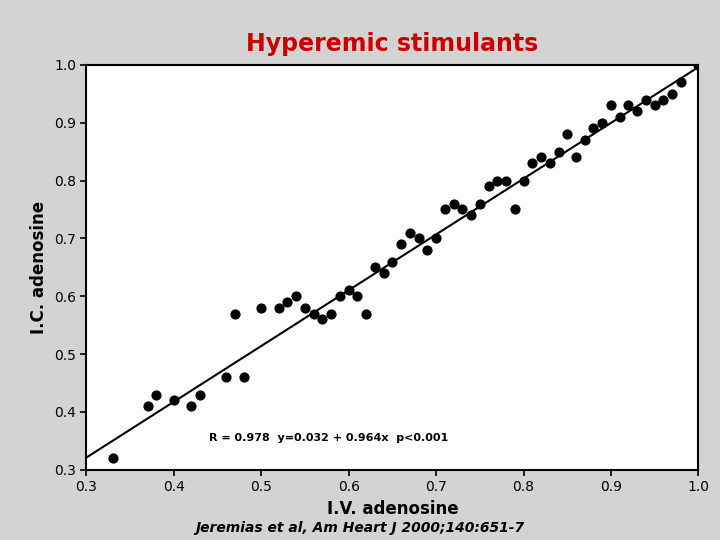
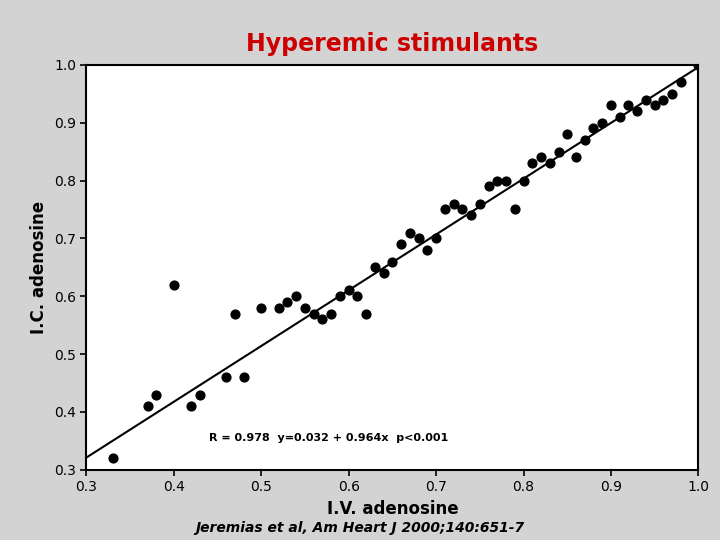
0.4: 0.42 -> 0.62
